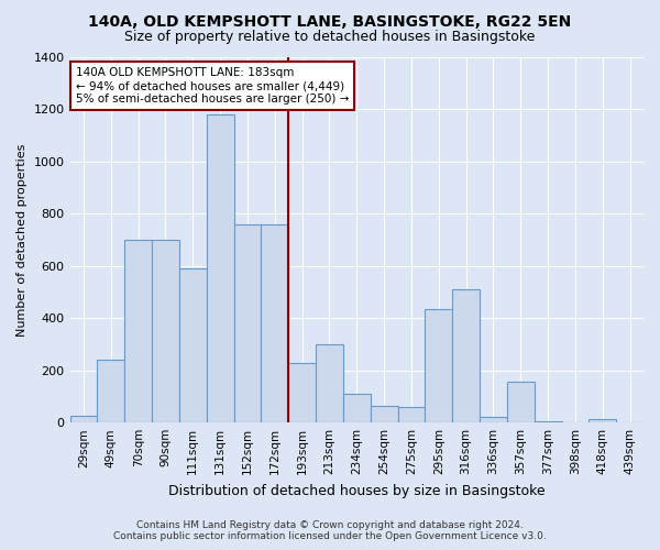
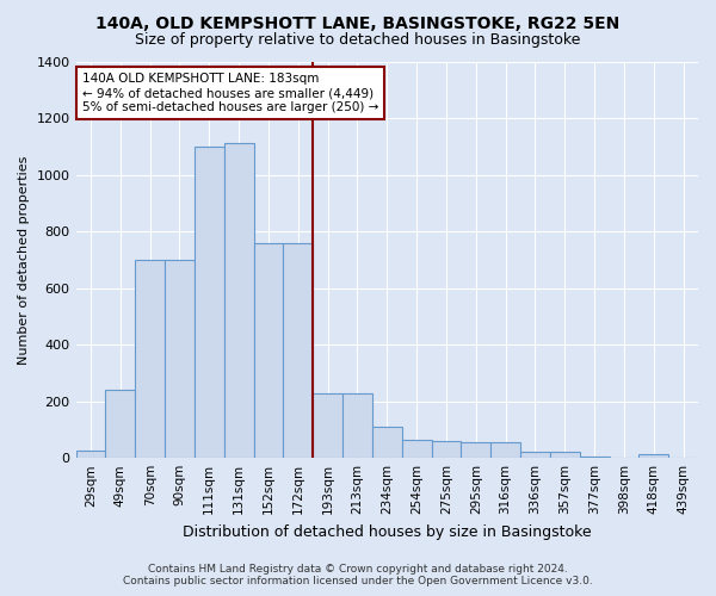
111sqm: 590 -> 1100
131sqm: 1180 -> 1110
213sqm: 300 -> 230
295sqm: 435 -> 55
316sqm: 510 -> 55
357sqm: 155 -> 20
